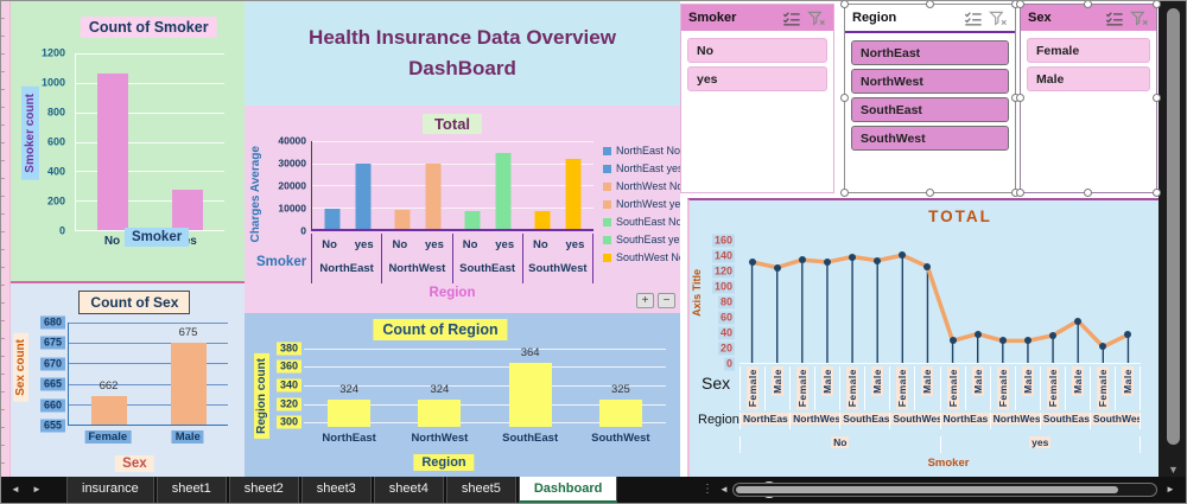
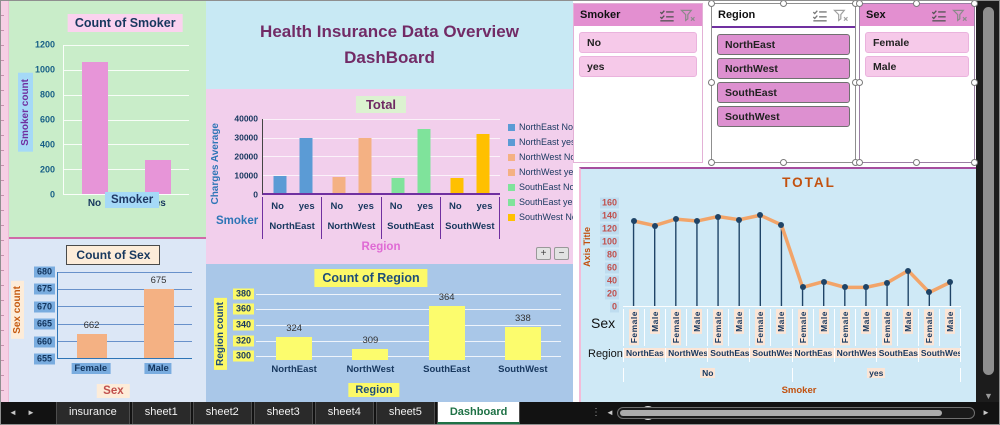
Count of Region/NorthWest: 324 -> 309
Count of Region/SouthWest: 325 -> 338
